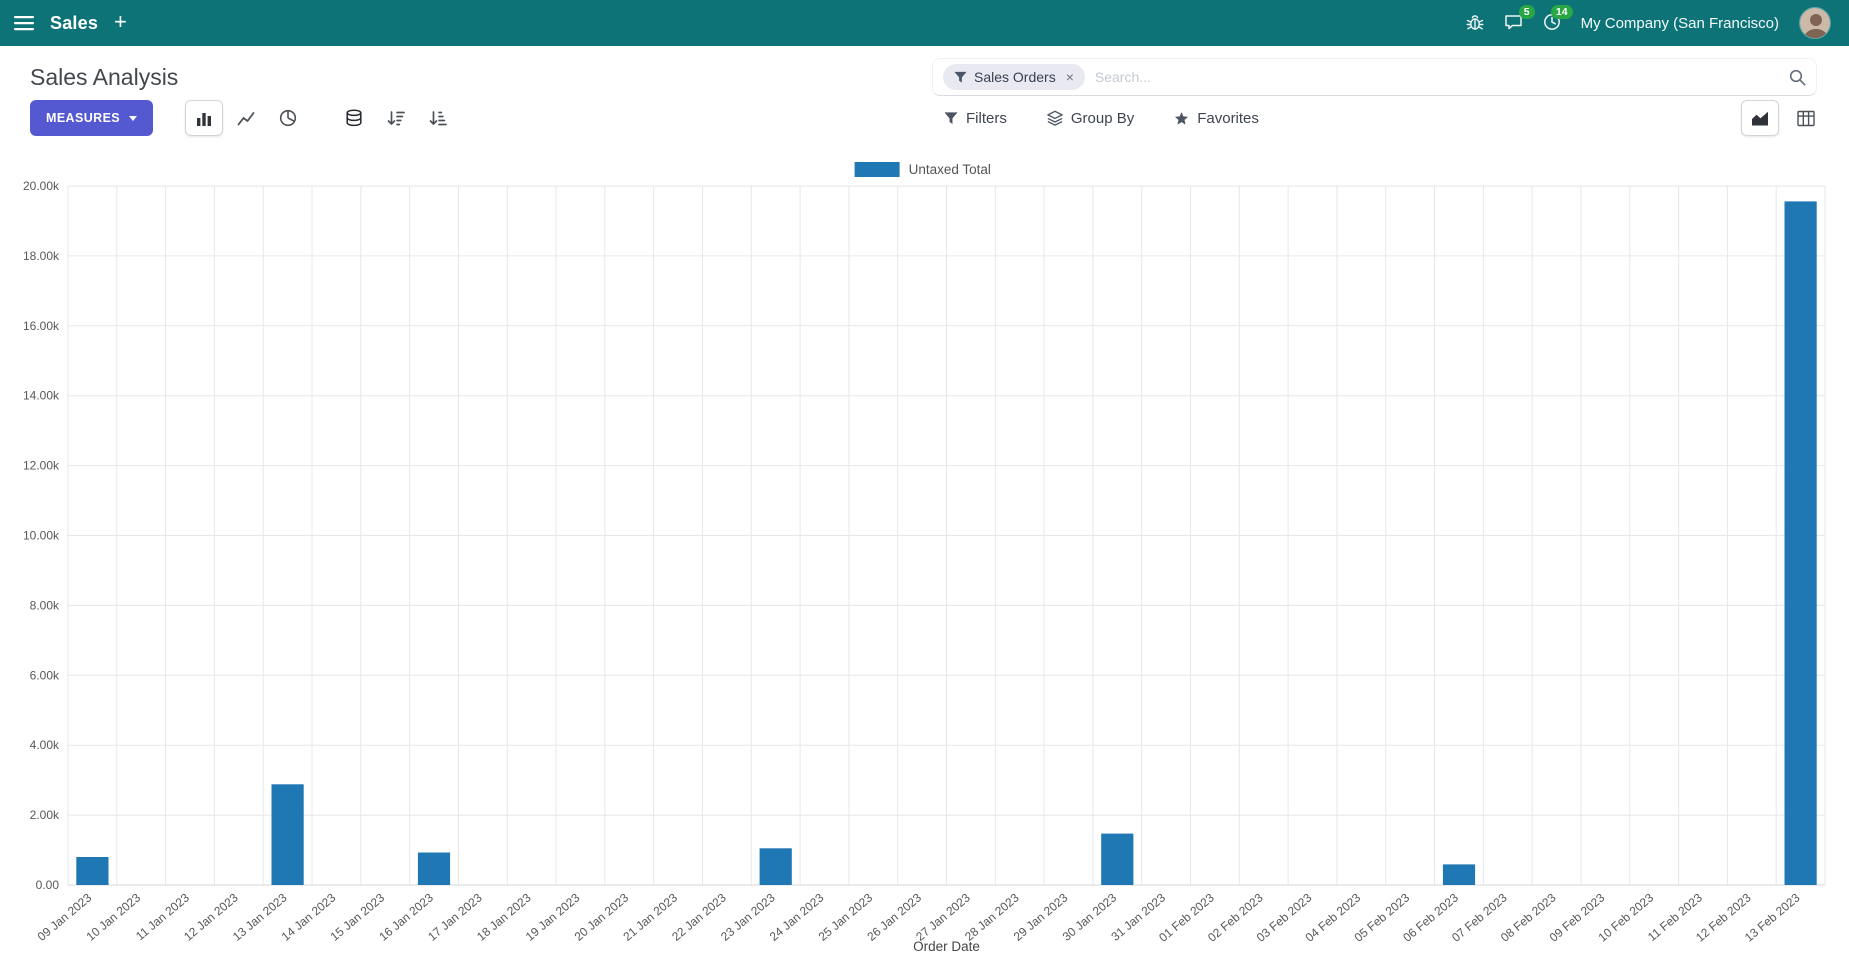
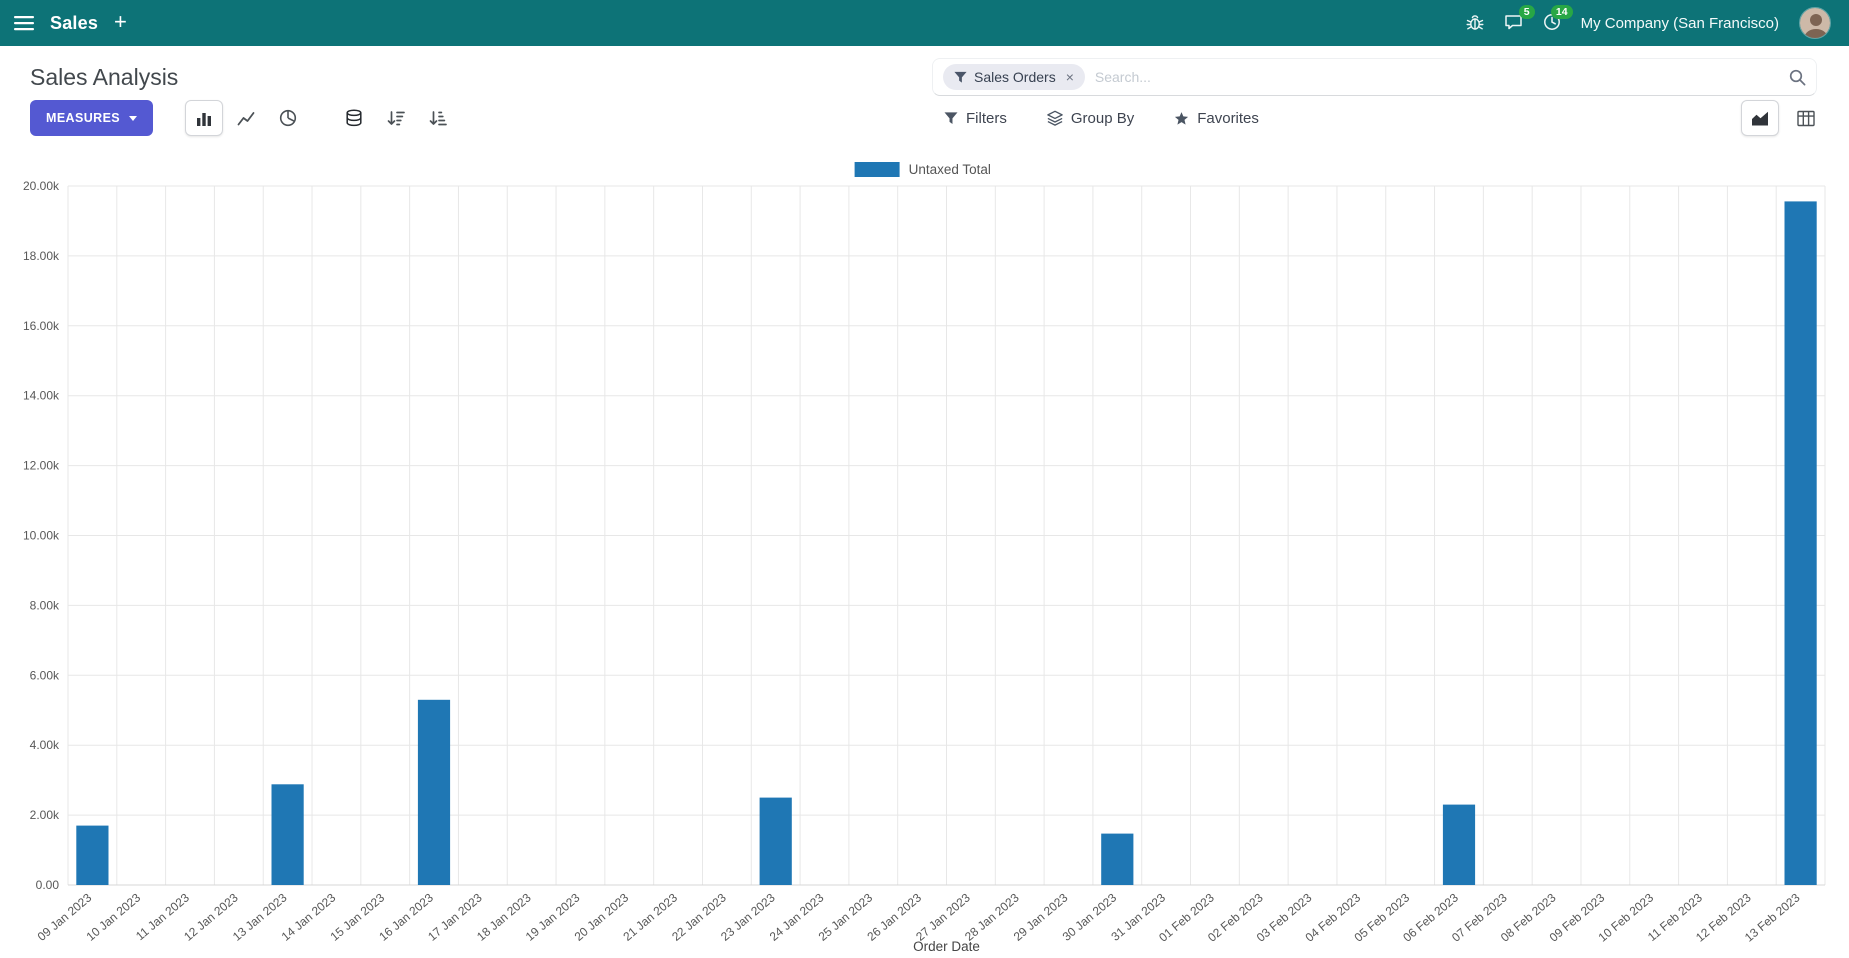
09 Jan 2023: 0.8k -> 1.7k
16 Jan 2023: 0.9k -> 5.3k
23 Jan 2023: 1.0k -> 2.5k
06 Feb 2023: 0.6k -> 2.3k
